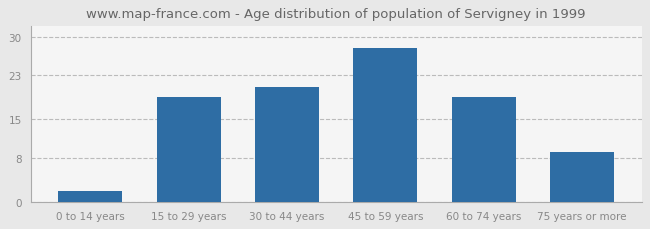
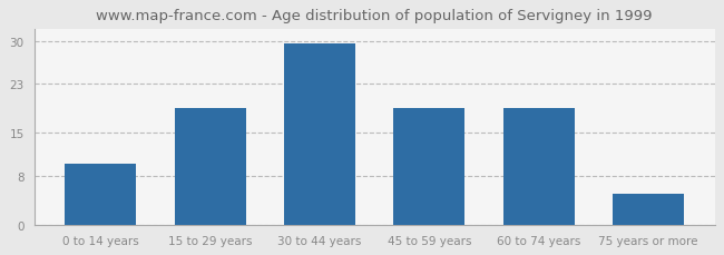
0 to 14 years: 2.0 -> 10.0
30 to 44 years: 20.8 -> 29.5
45 to 59 years: 28.0 -> 19.0
75 years or more: 9.0 -> 5.0
